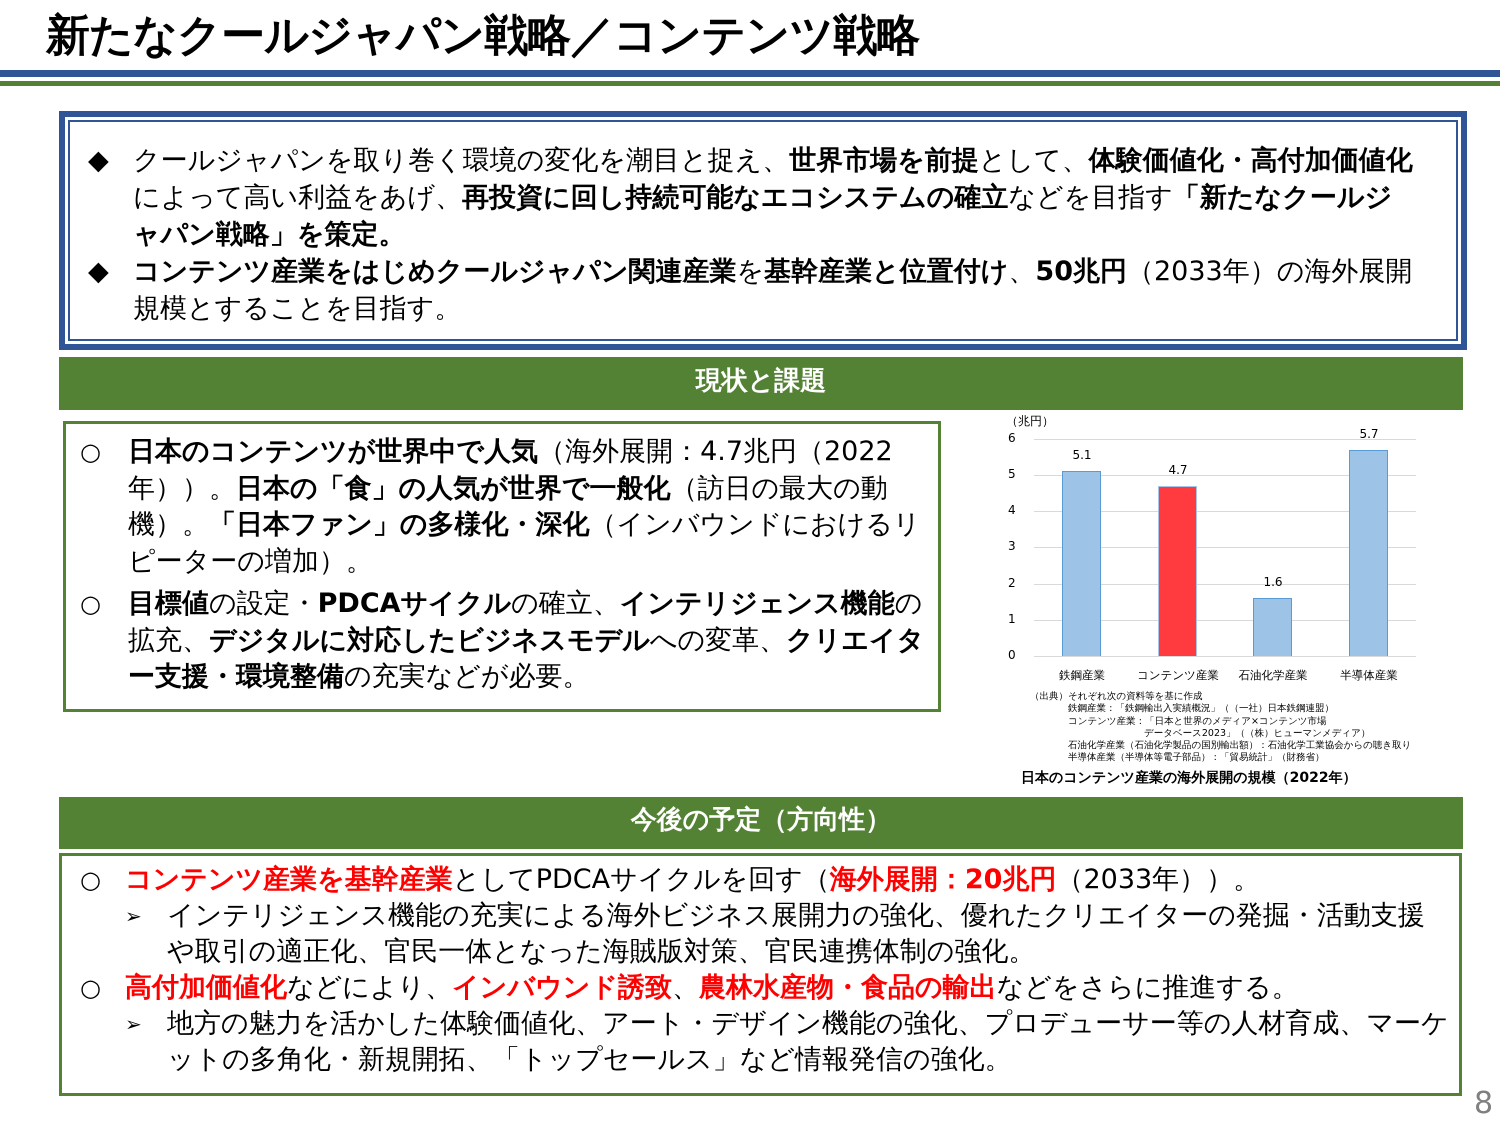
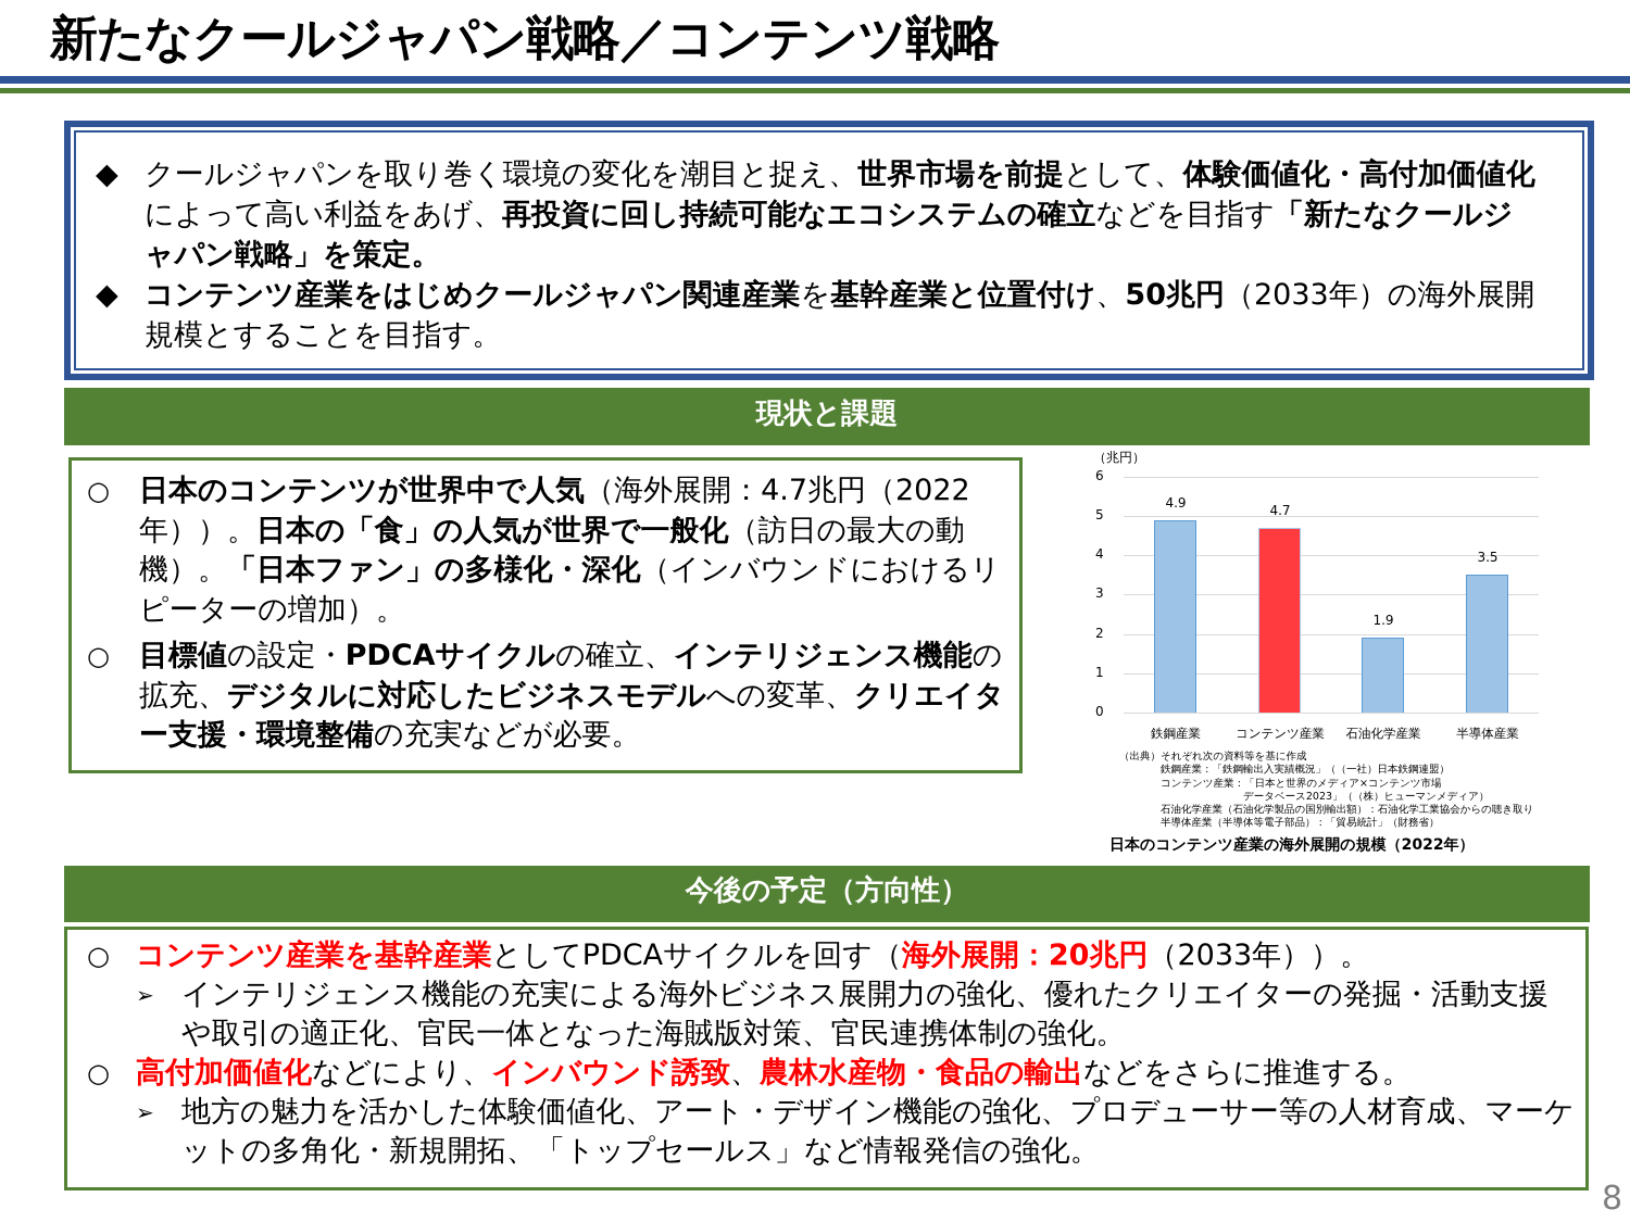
鉄鋼産業: 5.1 -> 4.9
石油化学産業: 1.6 -> 1.9
半導体産業: 5.7 -> 3.5
